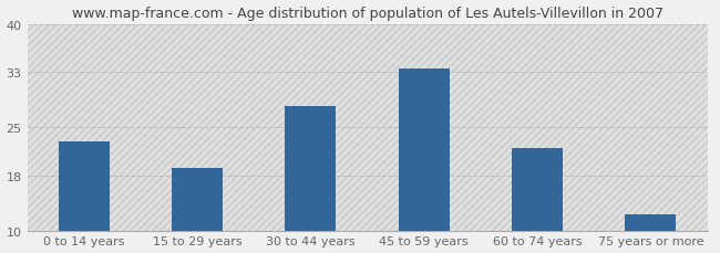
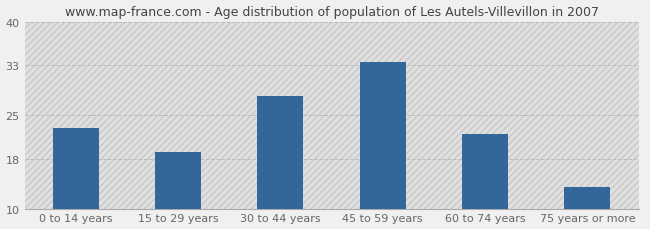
75 years or more: 12.4 -> 13.5
